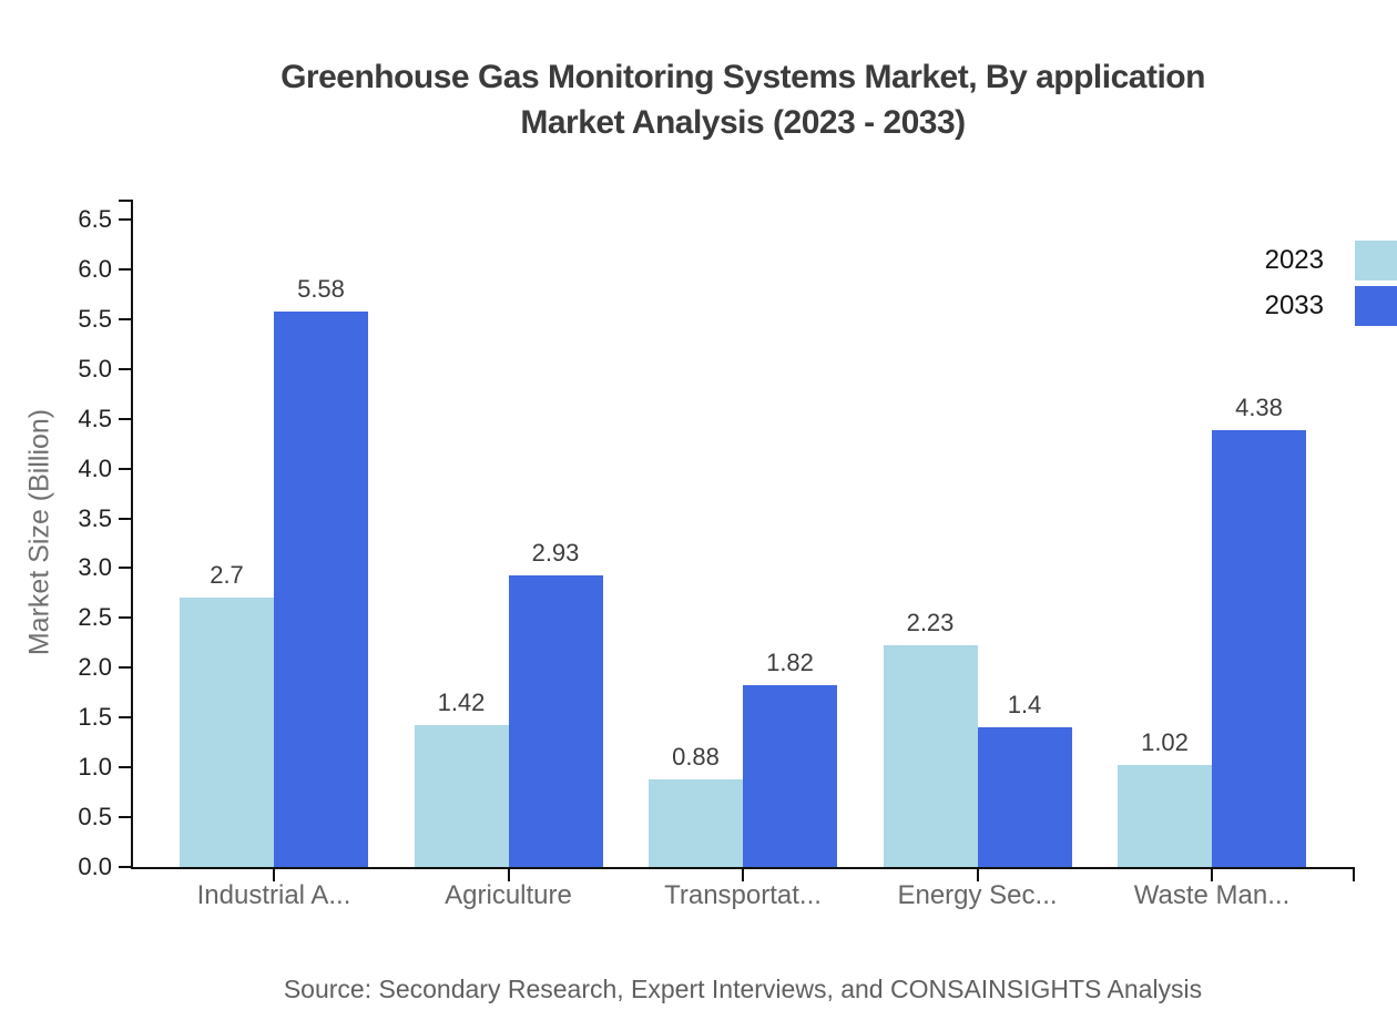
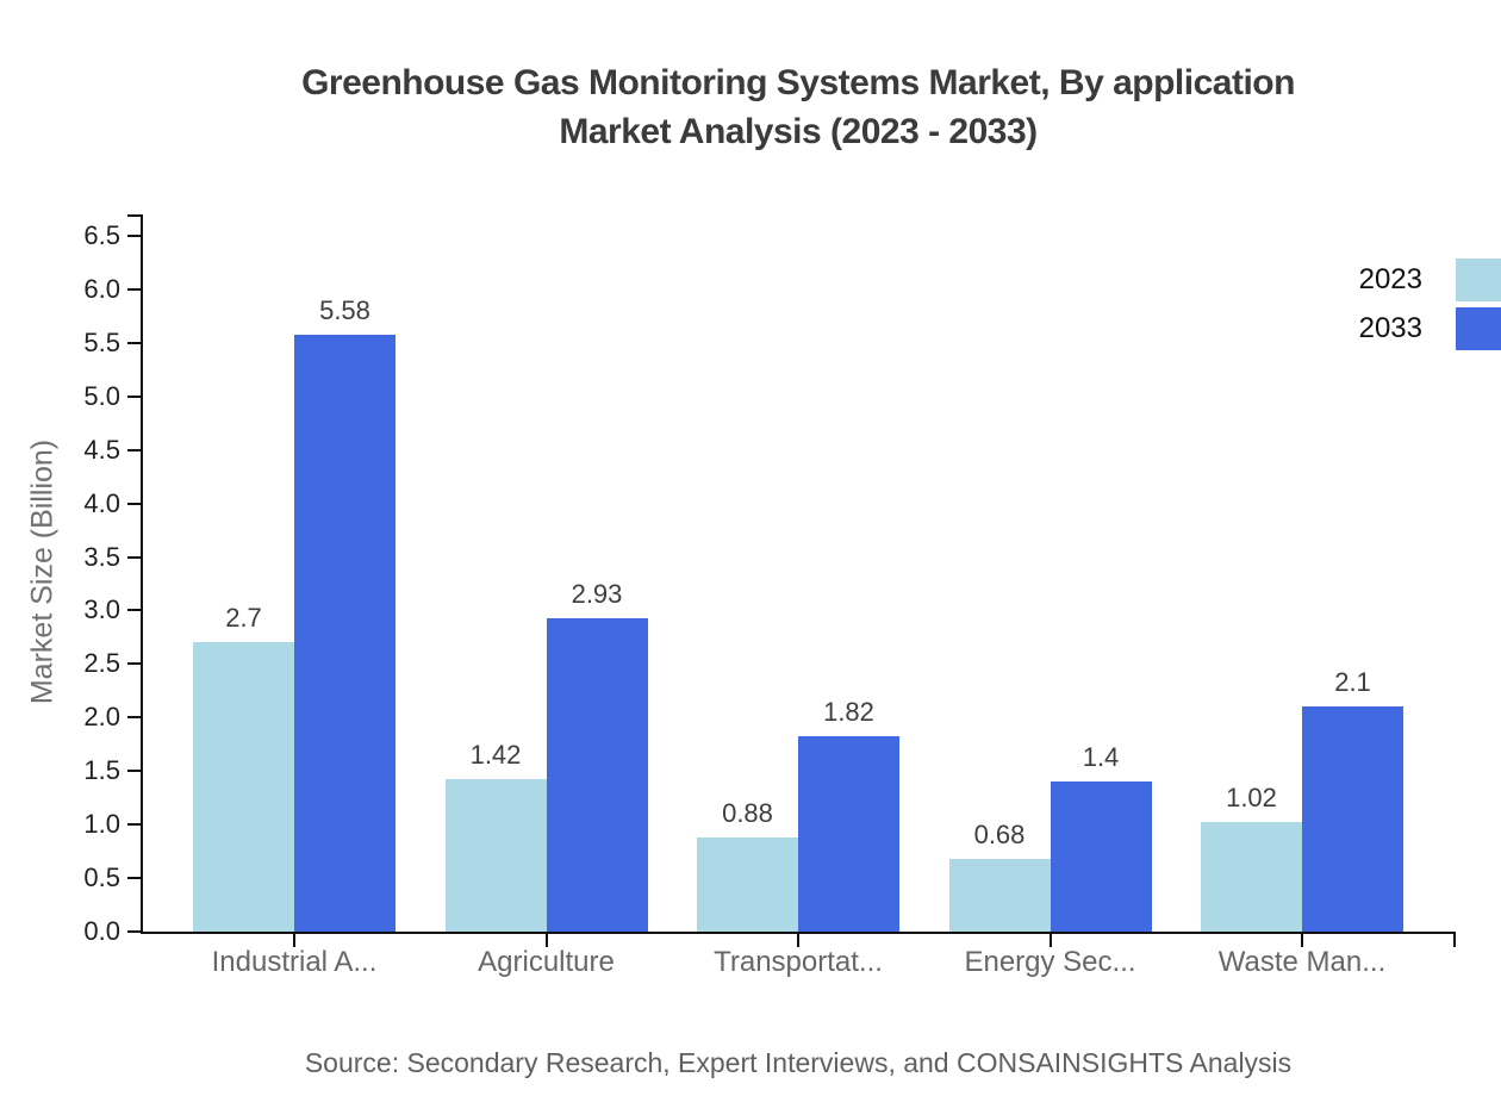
2023/Energy Sec...: 2.23 -> 0.68
2033/Waste Man...: 4.38 -> 2.1
